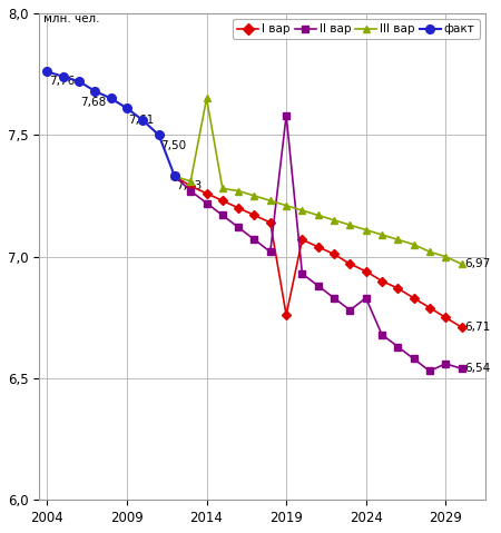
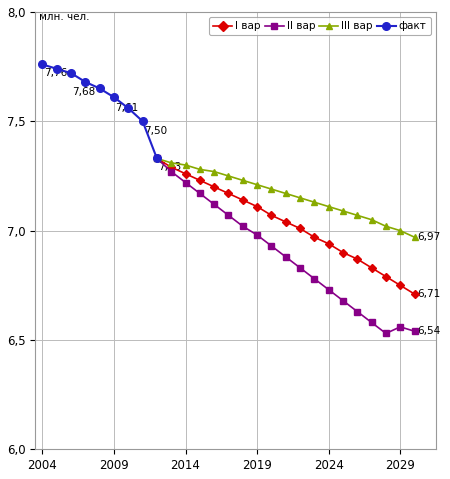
III вар/2014: 7,65 -> 7,30
I вар/2019: 6,76 -> 7,11
II вар/2019: 7,58 -> 6,98
II вар/2024: 6,83 -> 6,73
